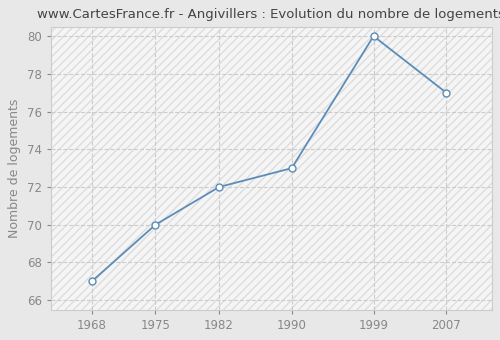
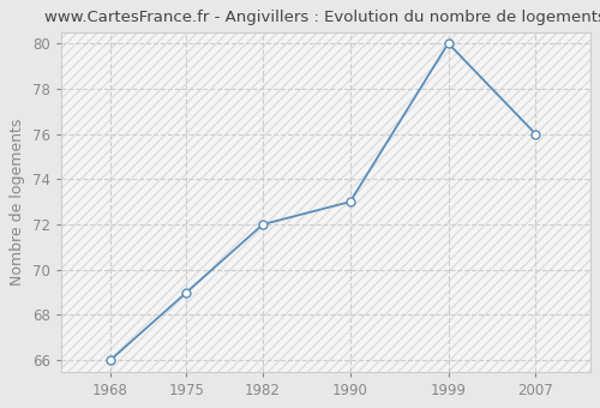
1968: 67 -> 66
1975: 70 -> 69
2007: 77 -> 76
